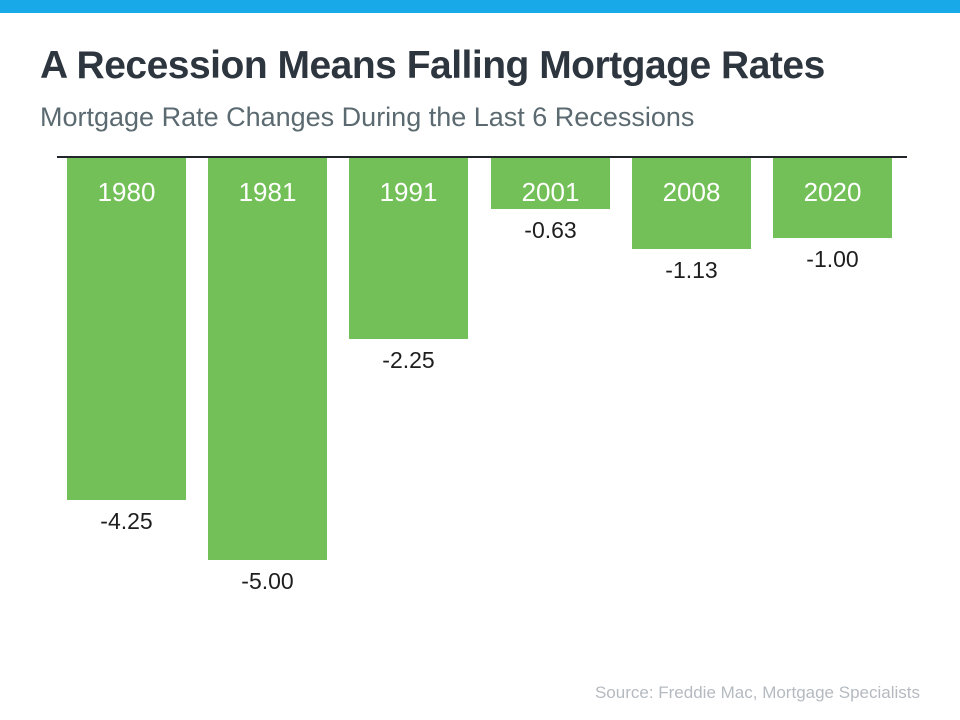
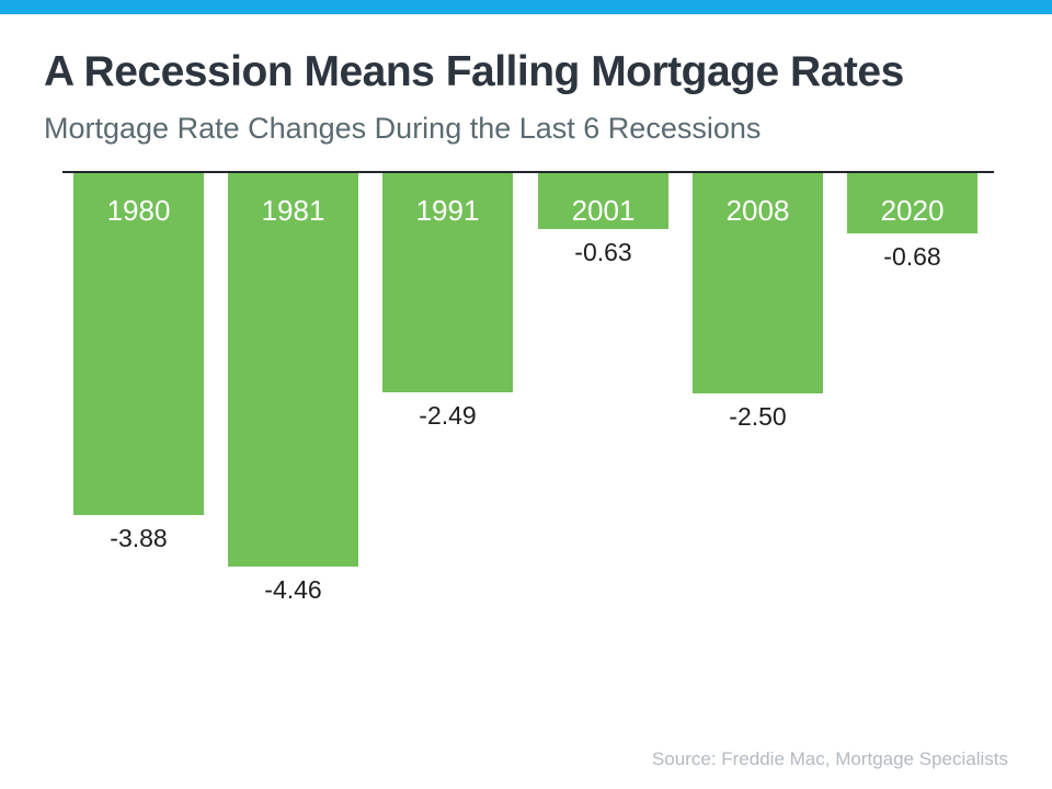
1980: -4.25 -> -3.88
1981: -5.00 -> -4.46
1991: -2.25 -> -2.49
2008: -1.13 -> -2.50
2020: -1.00 -> -0.68
